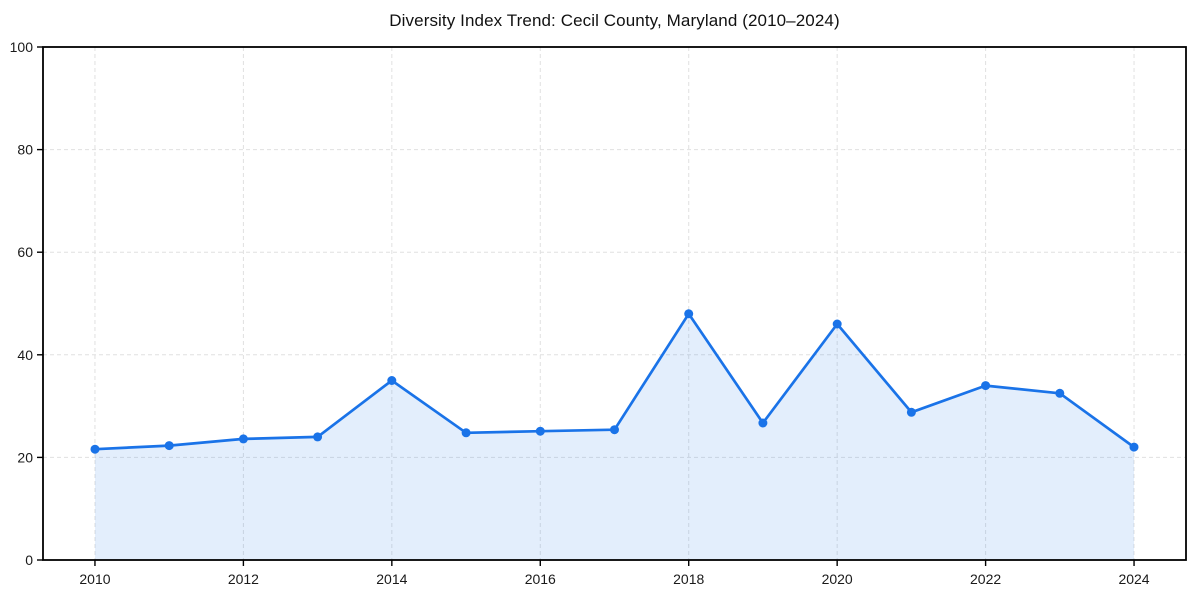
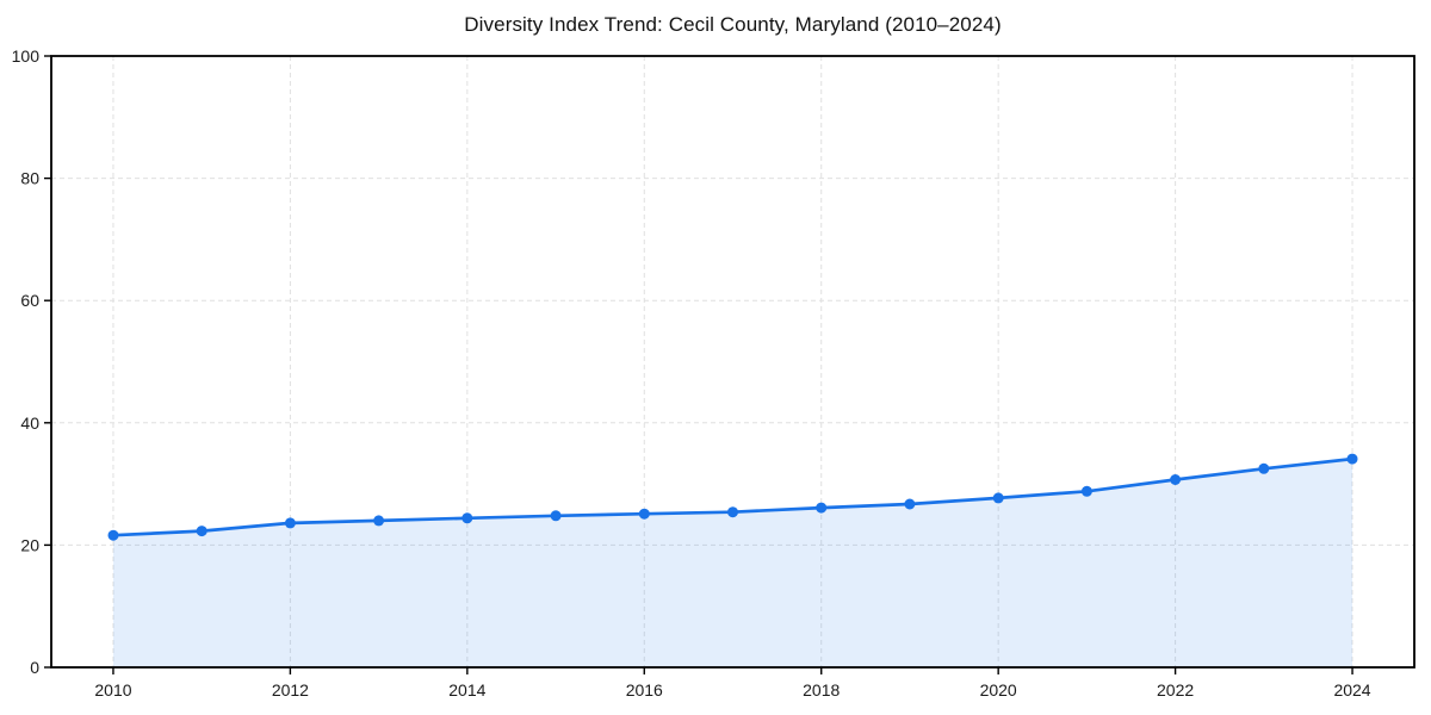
2014: 35 -> 24
2018: 48 -> 26
2020: 46 -> 28
2022: 34 -> 31
2024: 22 -> 34
